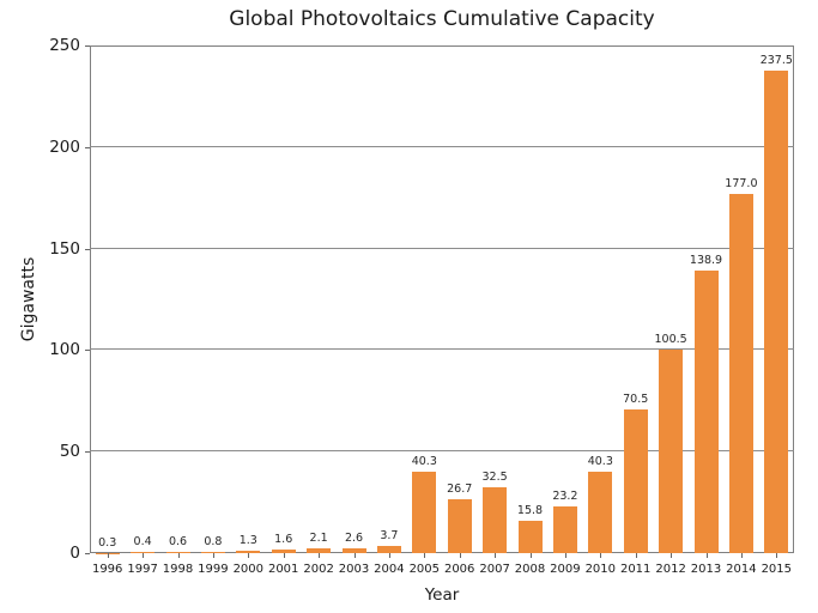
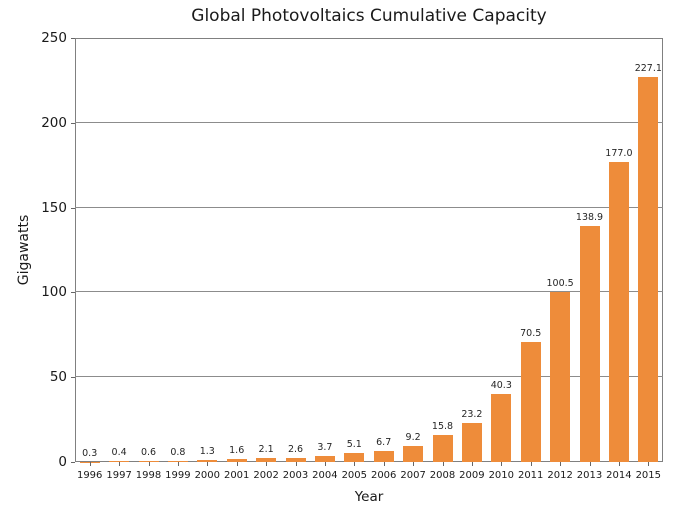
2005: 40.3 -> 5.1
2006: 26.7 -> 6.7
2007: 32.5 -> 9.2
2015: 237.5 -> 227.1
